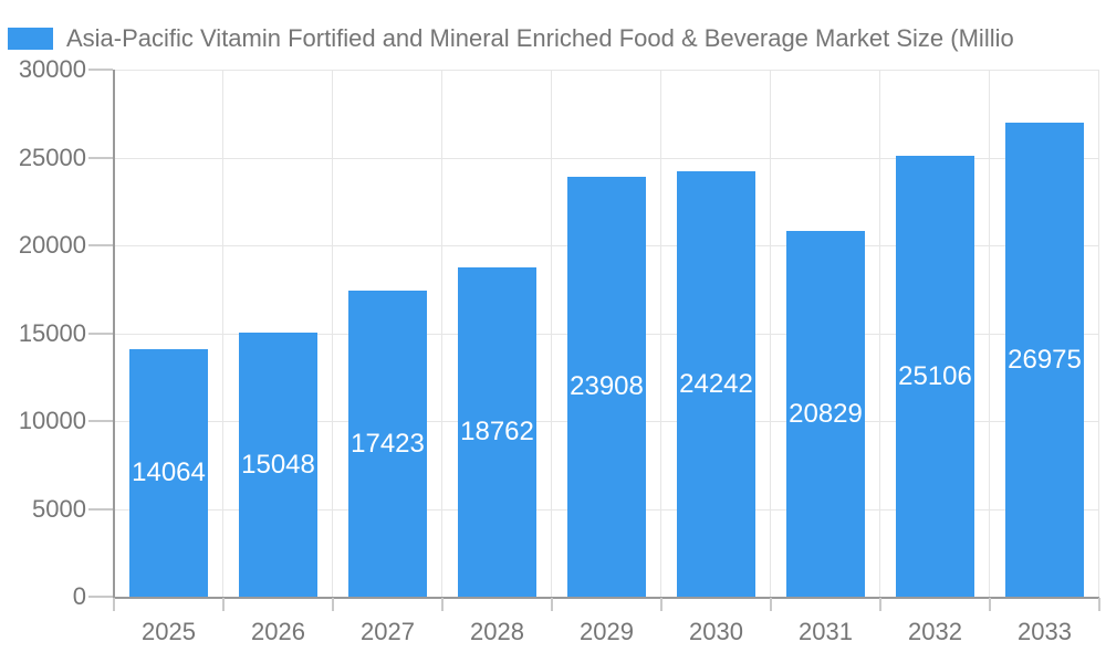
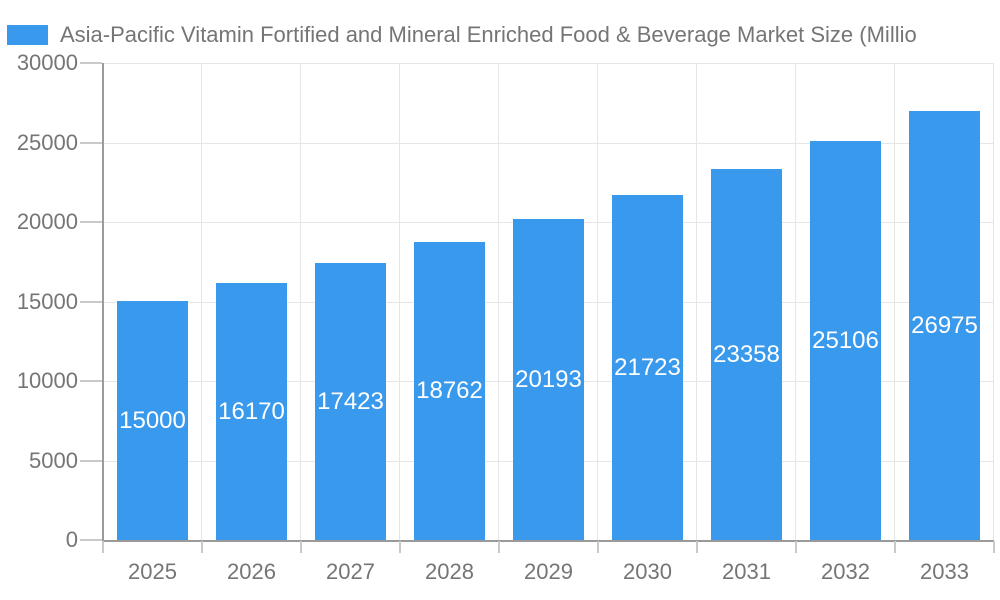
2025: 14064 -> 15000
2026: 15048 -> 16170
2029: 23908 -> 20193
2030: 24242 -> 21723
2031: 20829 -> 23358
